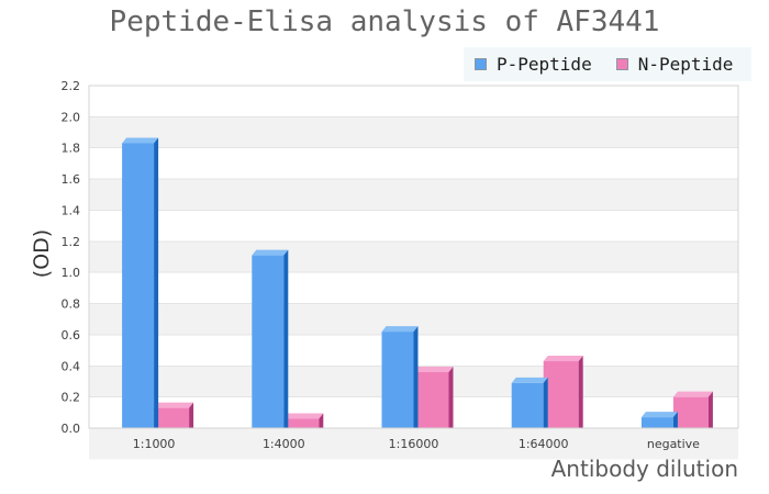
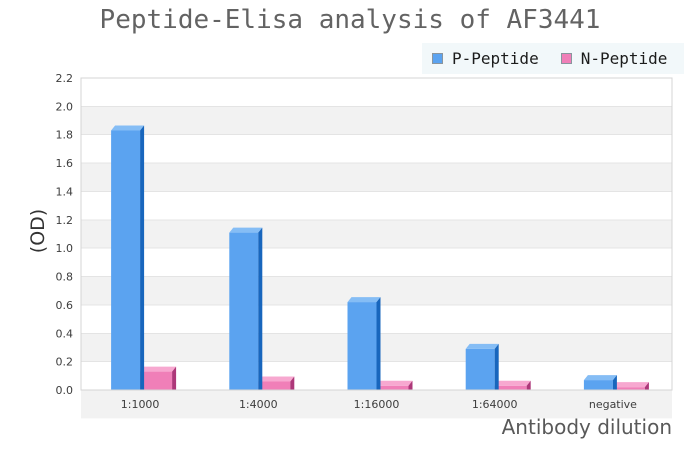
N-Peptide/1:16000: 0.36 -> 0.03
N-Peptide/1:64000: 0.43 -> 0.03
N-Peptide/negative: 0.20 -> 0.02
